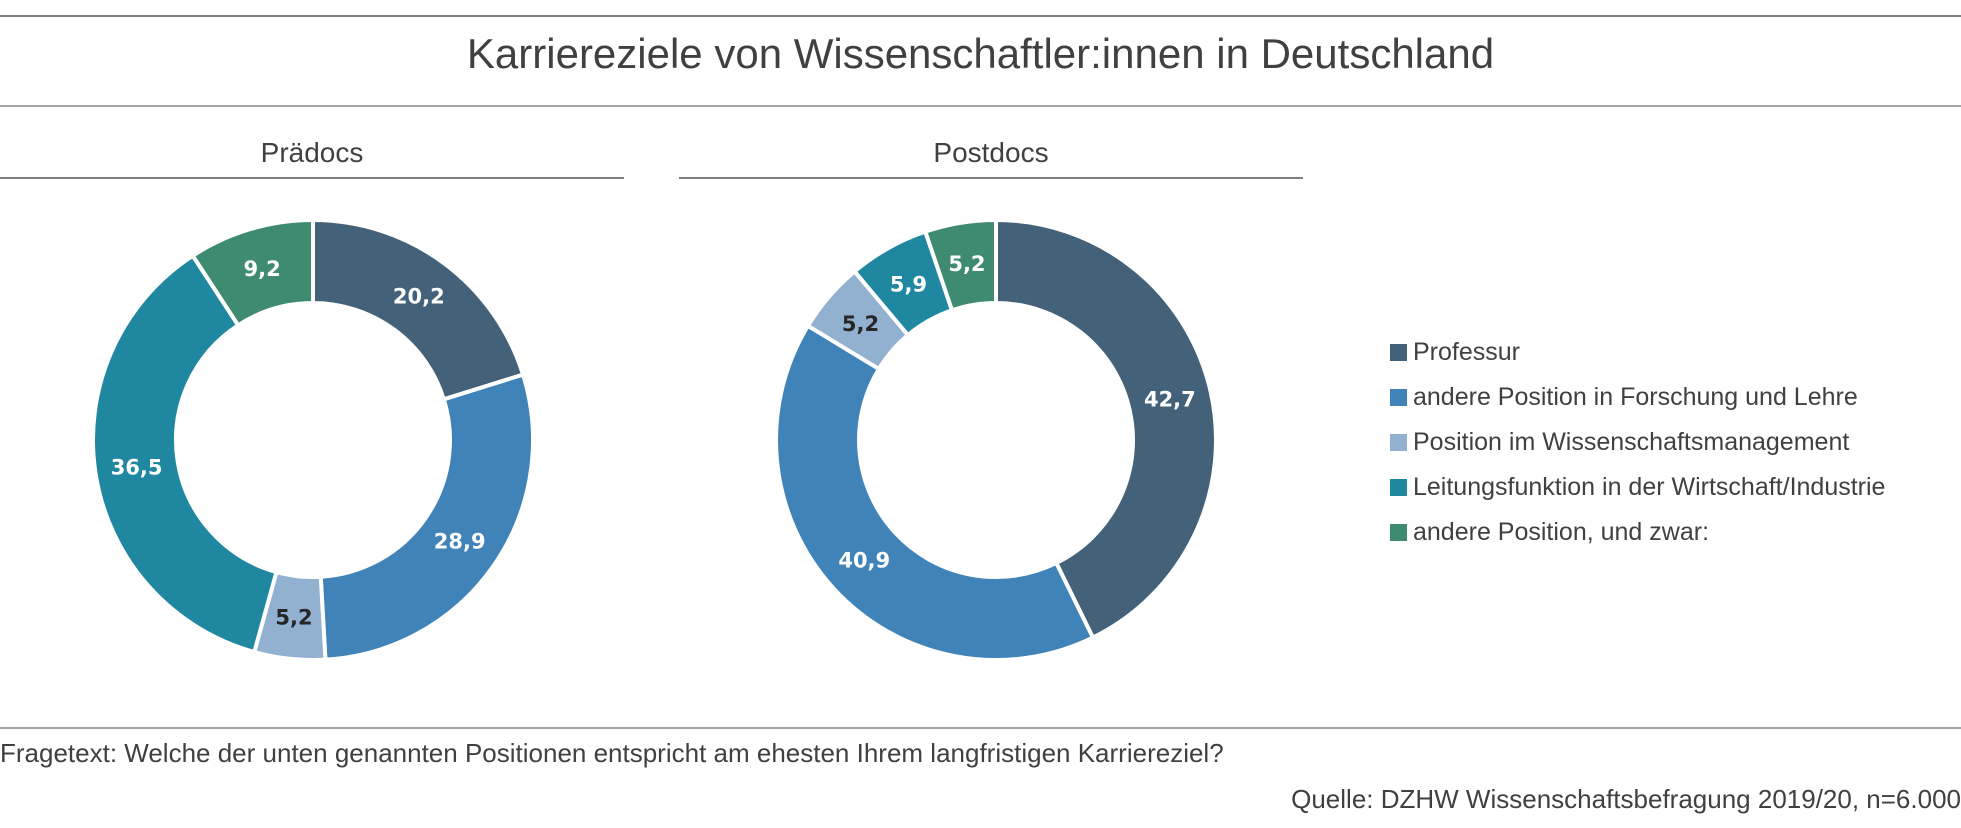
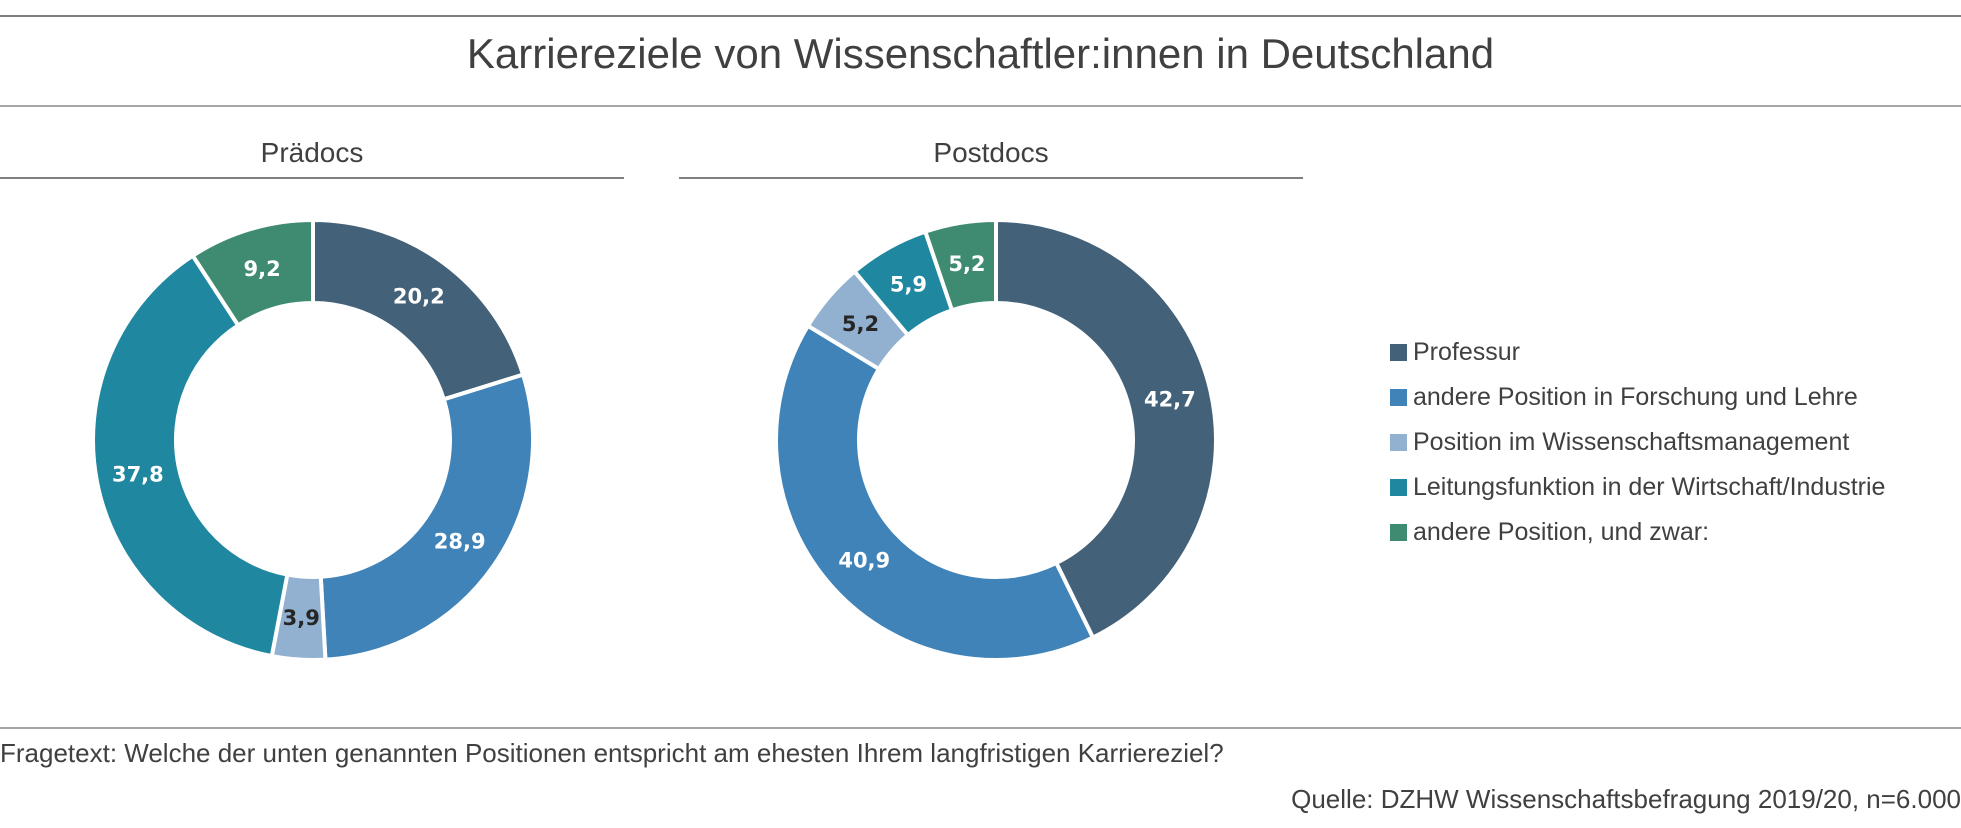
Prädocs/Position im Wissenschaftsmanagement: 5,2 -> 3,9
Prädocs/Leitungsfunktion in der Wirtschaft/Industrie: 36,5 -> 37,8
